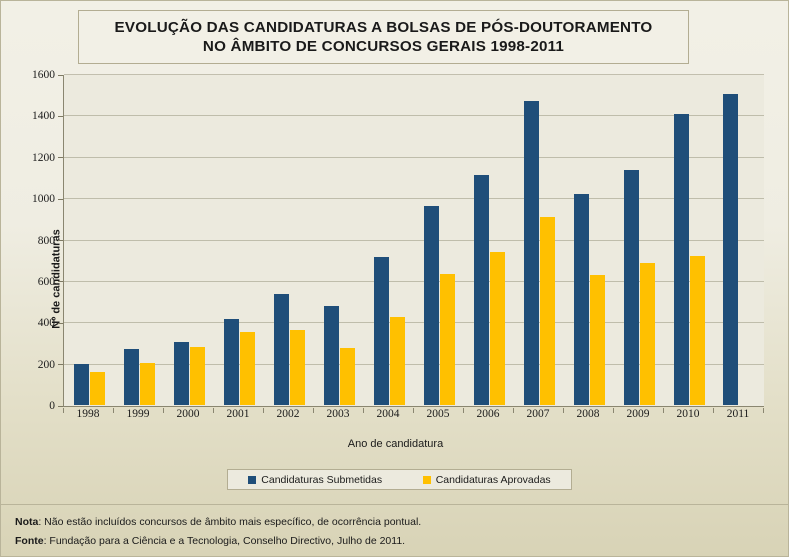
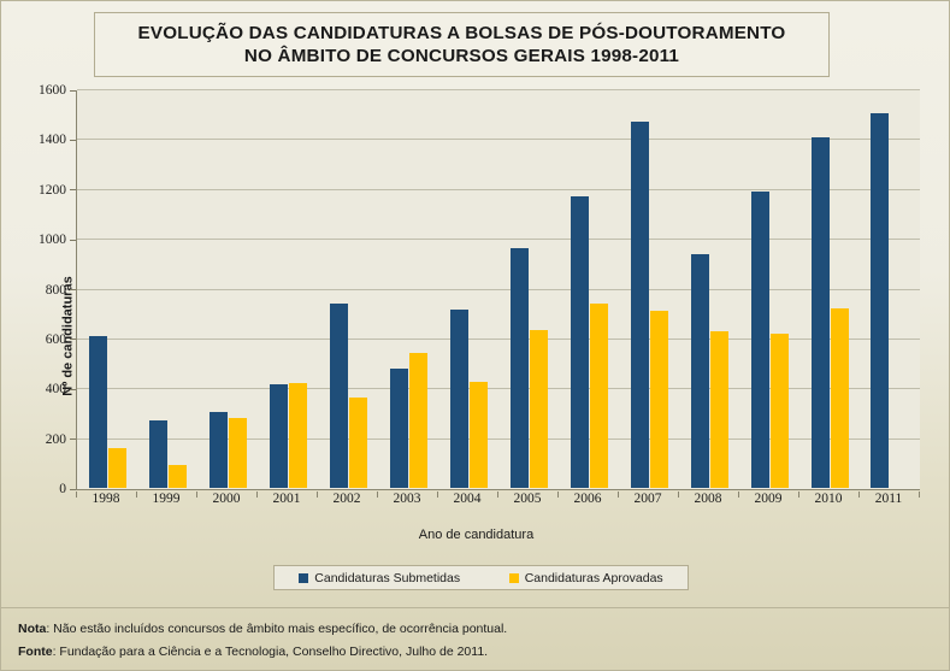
Candidaturas Submetidas/1998: 200 -> 610
Candidaturas Aprovadas/1999: 200 -> 90
Candidaturas Aprovadas/2001: 360 -> 420
Candidaturas Submetidas/2002: 540 -> 740
Candidaturas Aprovadas/2003: 280 -> 540
Candidaturas Submetidas/2006: 1110 -> 1170
Candidaturas Aprovadas/2007: 910 -> 710
Candidaturas Submetidas/2008: 1020 -> 940
Candidaturas Submetidas/2009: 1140 -> 1190
Candidaturas Aprovadas/2009: 680 -> 620
